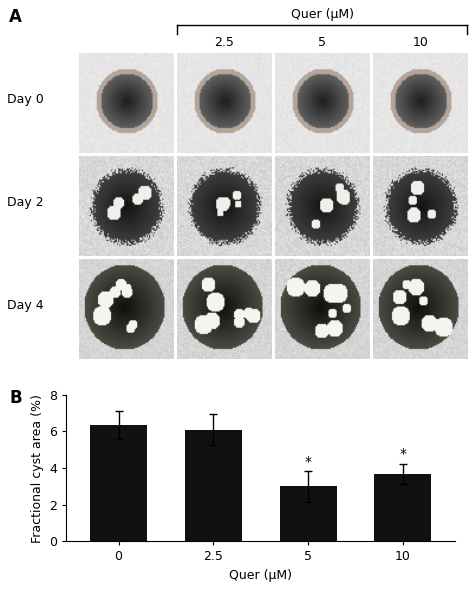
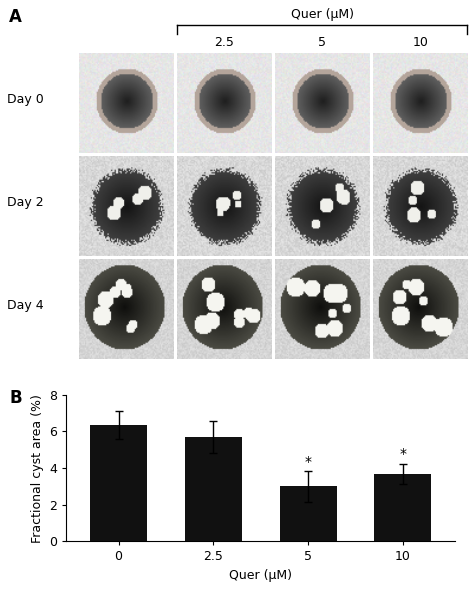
2.5: 6.1 -> 5.7
